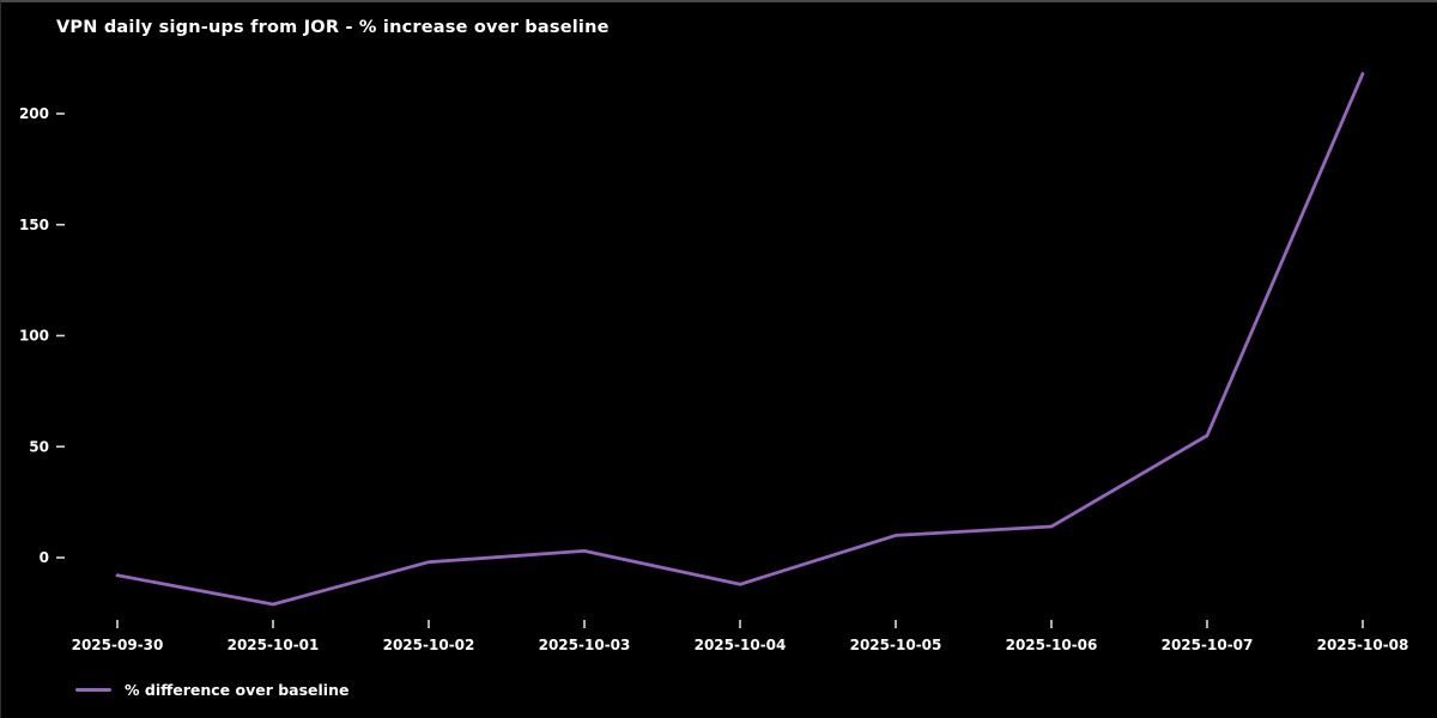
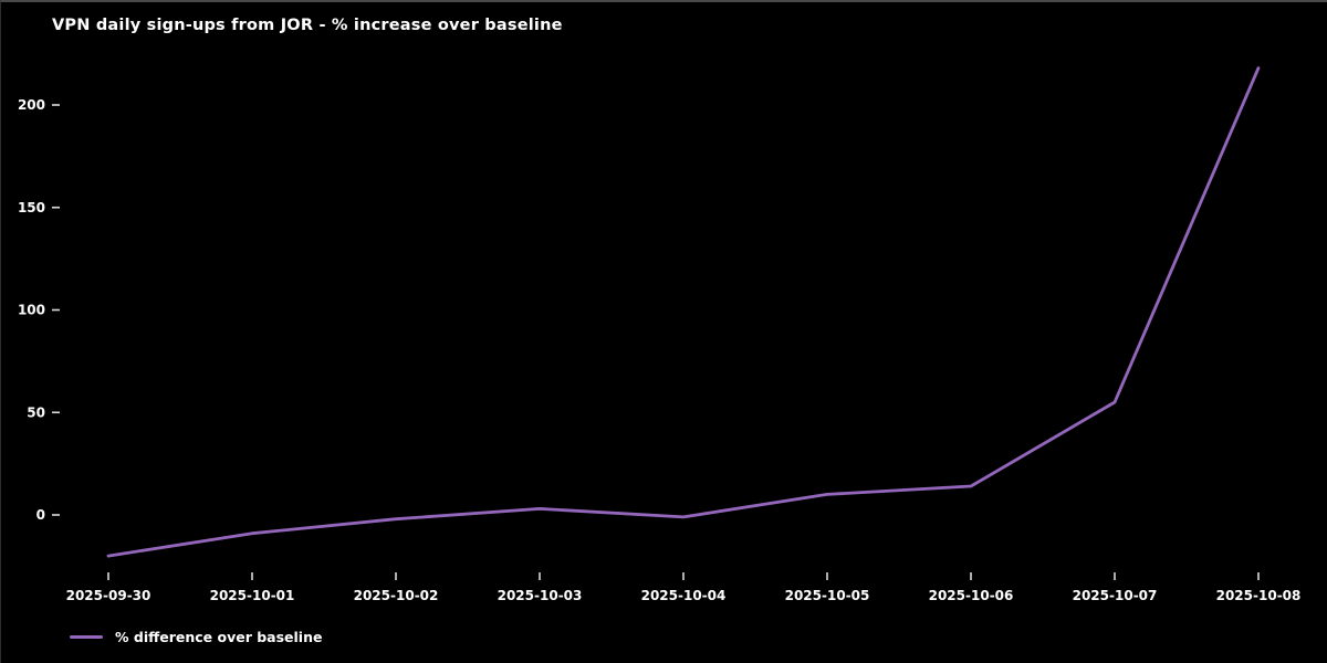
2025-09-30: -8 -> -20
2025-10-01: -21 -> -9
2025-10-04: -12 -> -1
